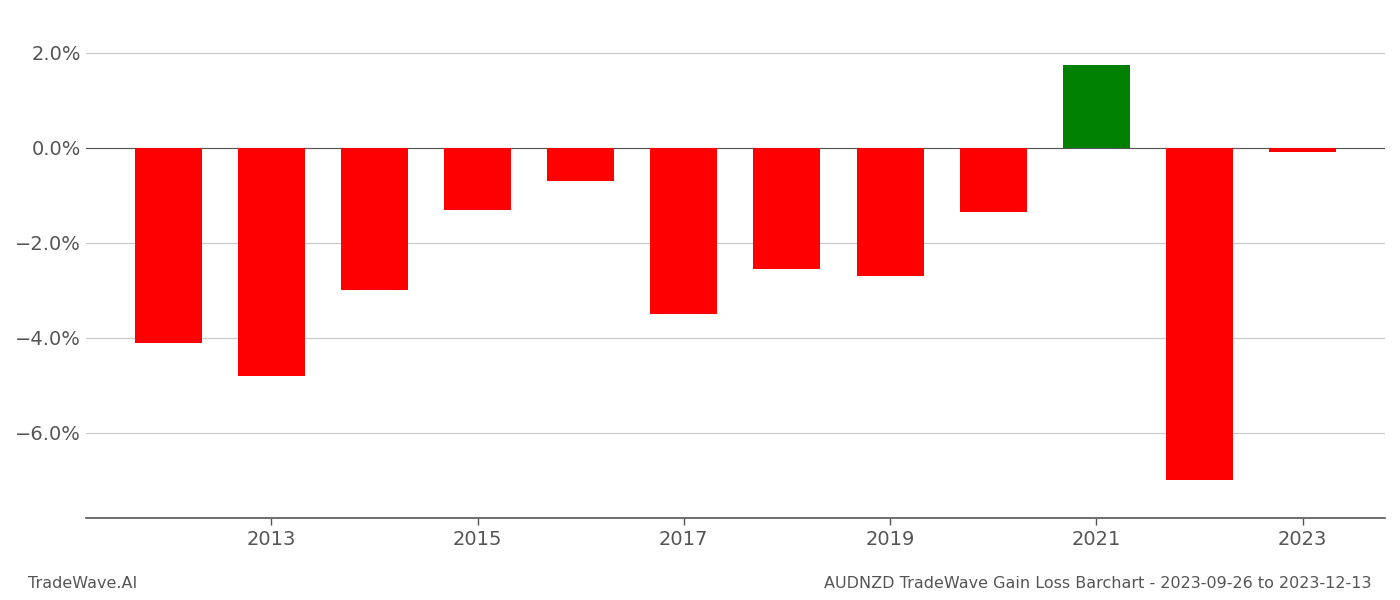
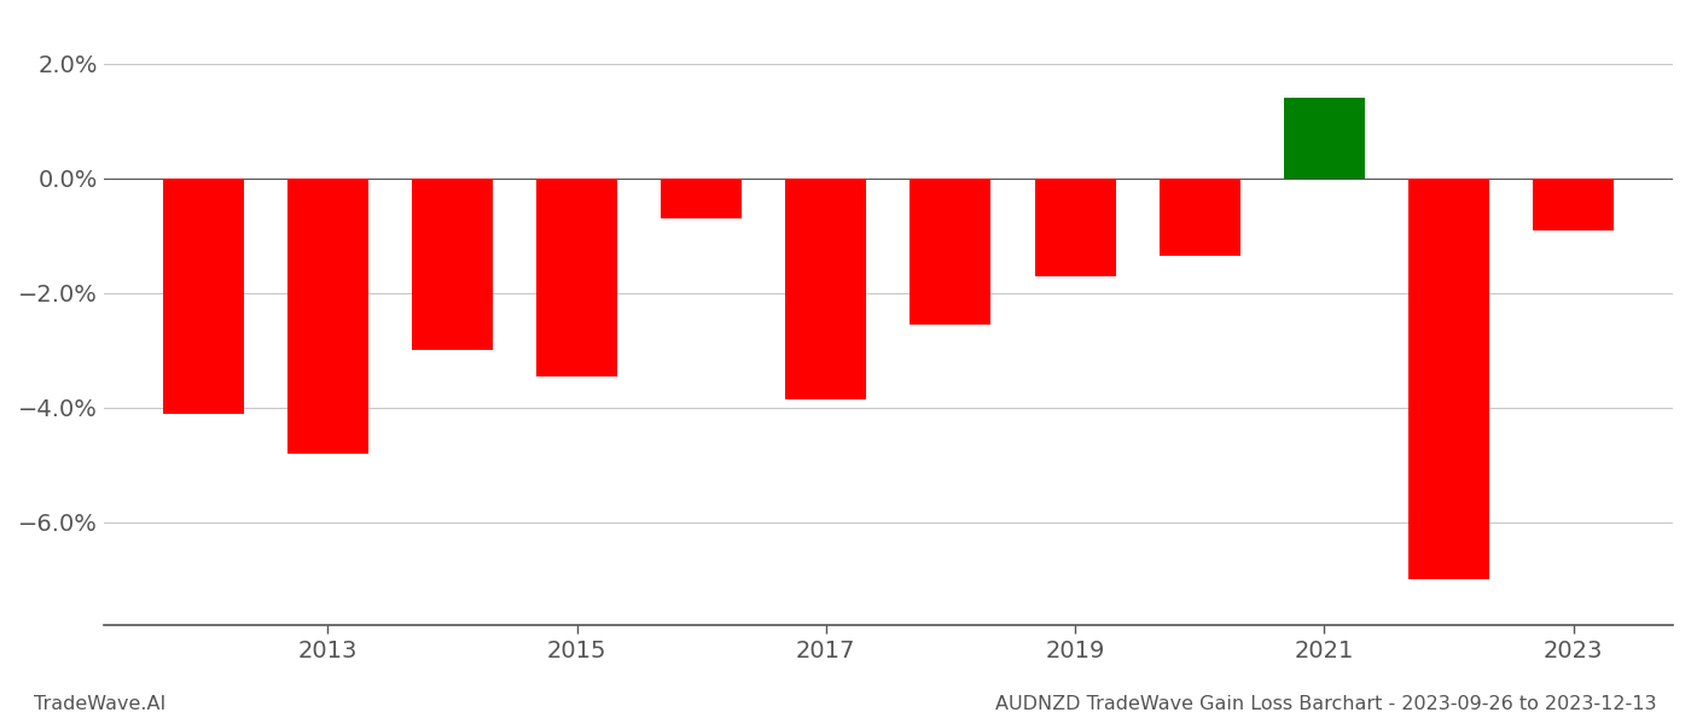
2015: -1.30% -> -3.45%
2017: -3.50% -> -3.85%
2019: -2.70% -> -1.70%
2021: 1.75% -> 1.40%
2023: -0.08% -> -0.90%
